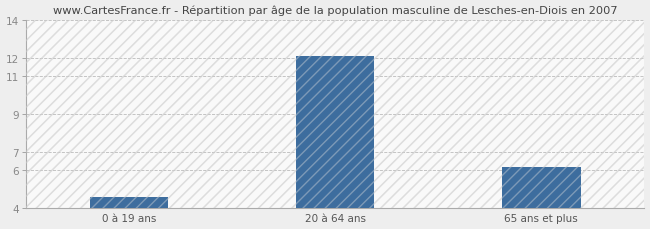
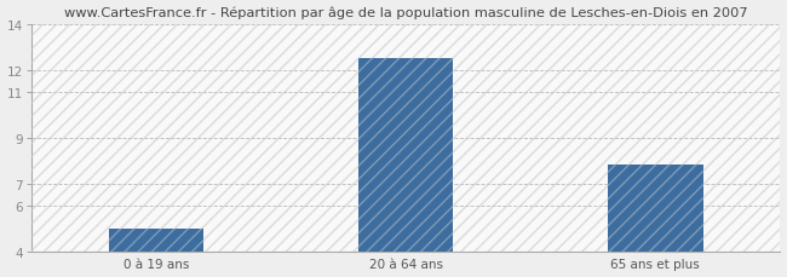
0 à 19 ans: 4.6 -> 5.0
20 à 64 ans: 12.1 -> 12.5
65 ans et plus: 6.2 -> 7.8
